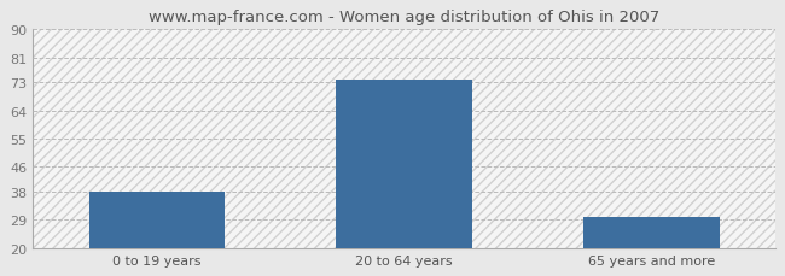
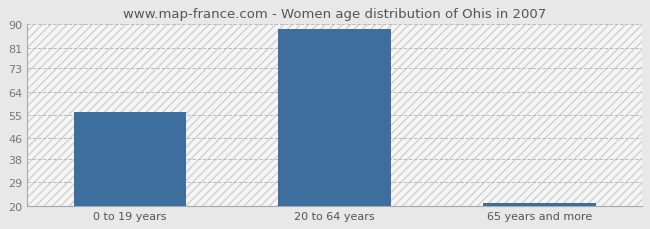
0 to 19 years: 38 -> 56
20 to 64 years: 74 -> 88
65 years and more: 30 -> 21
